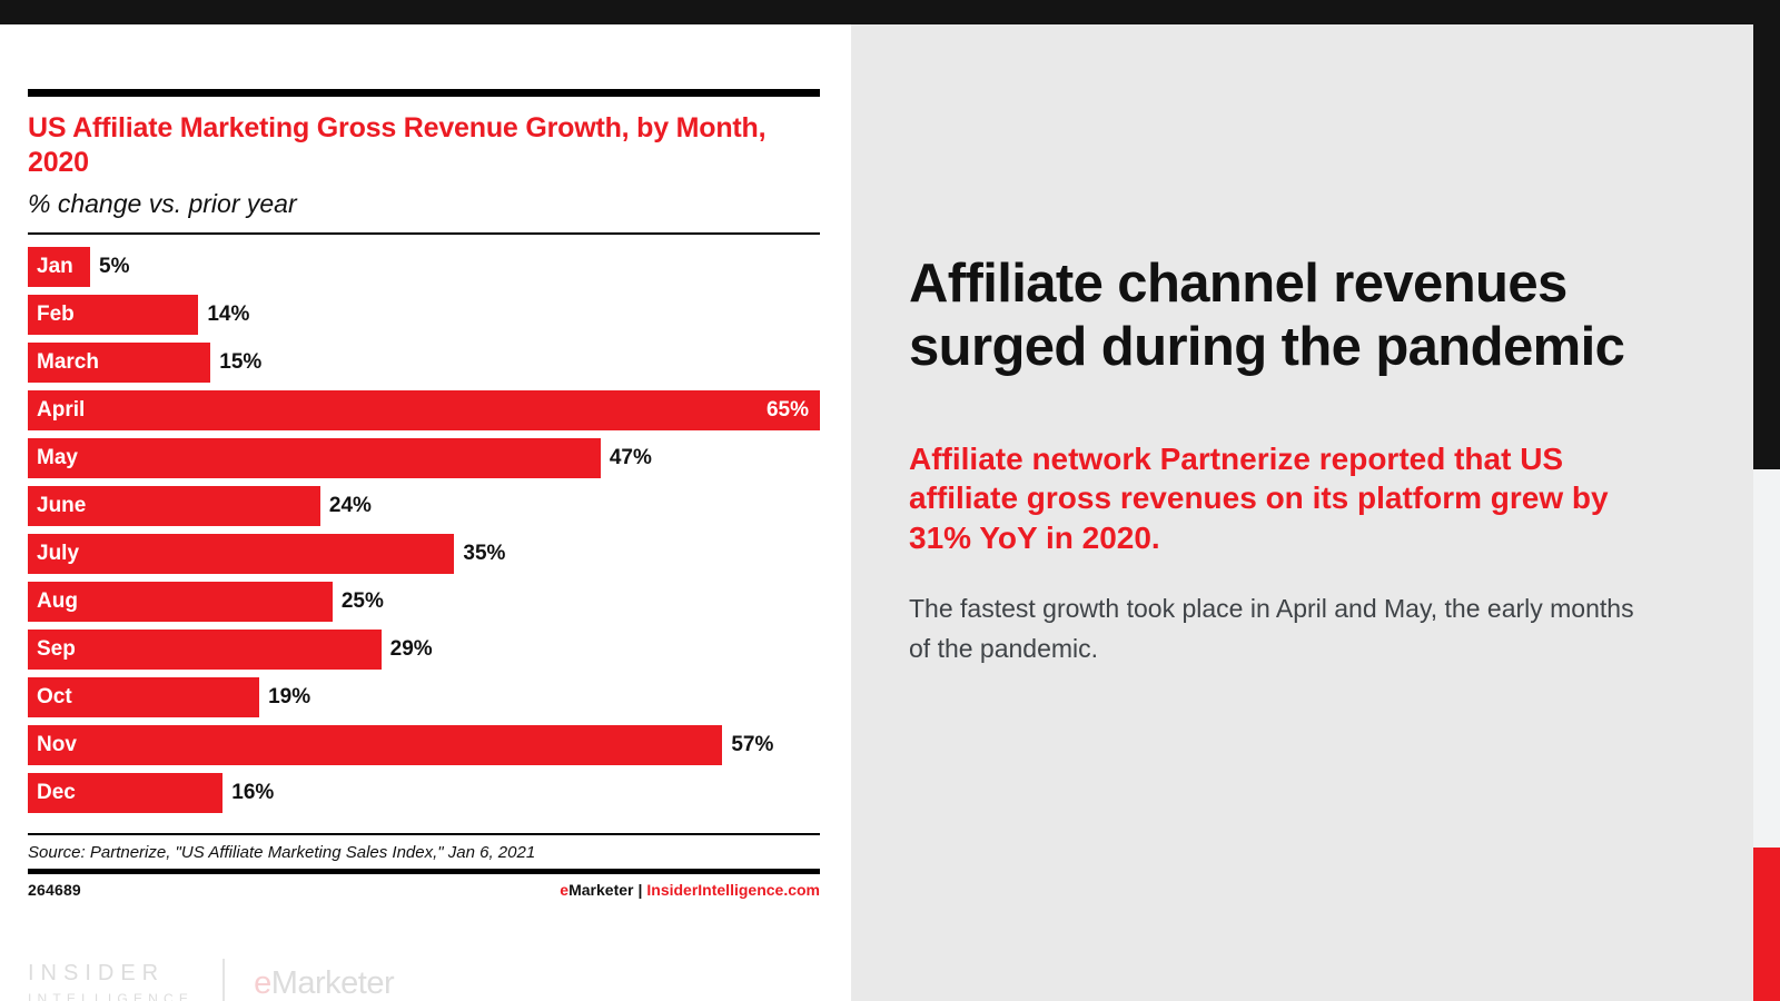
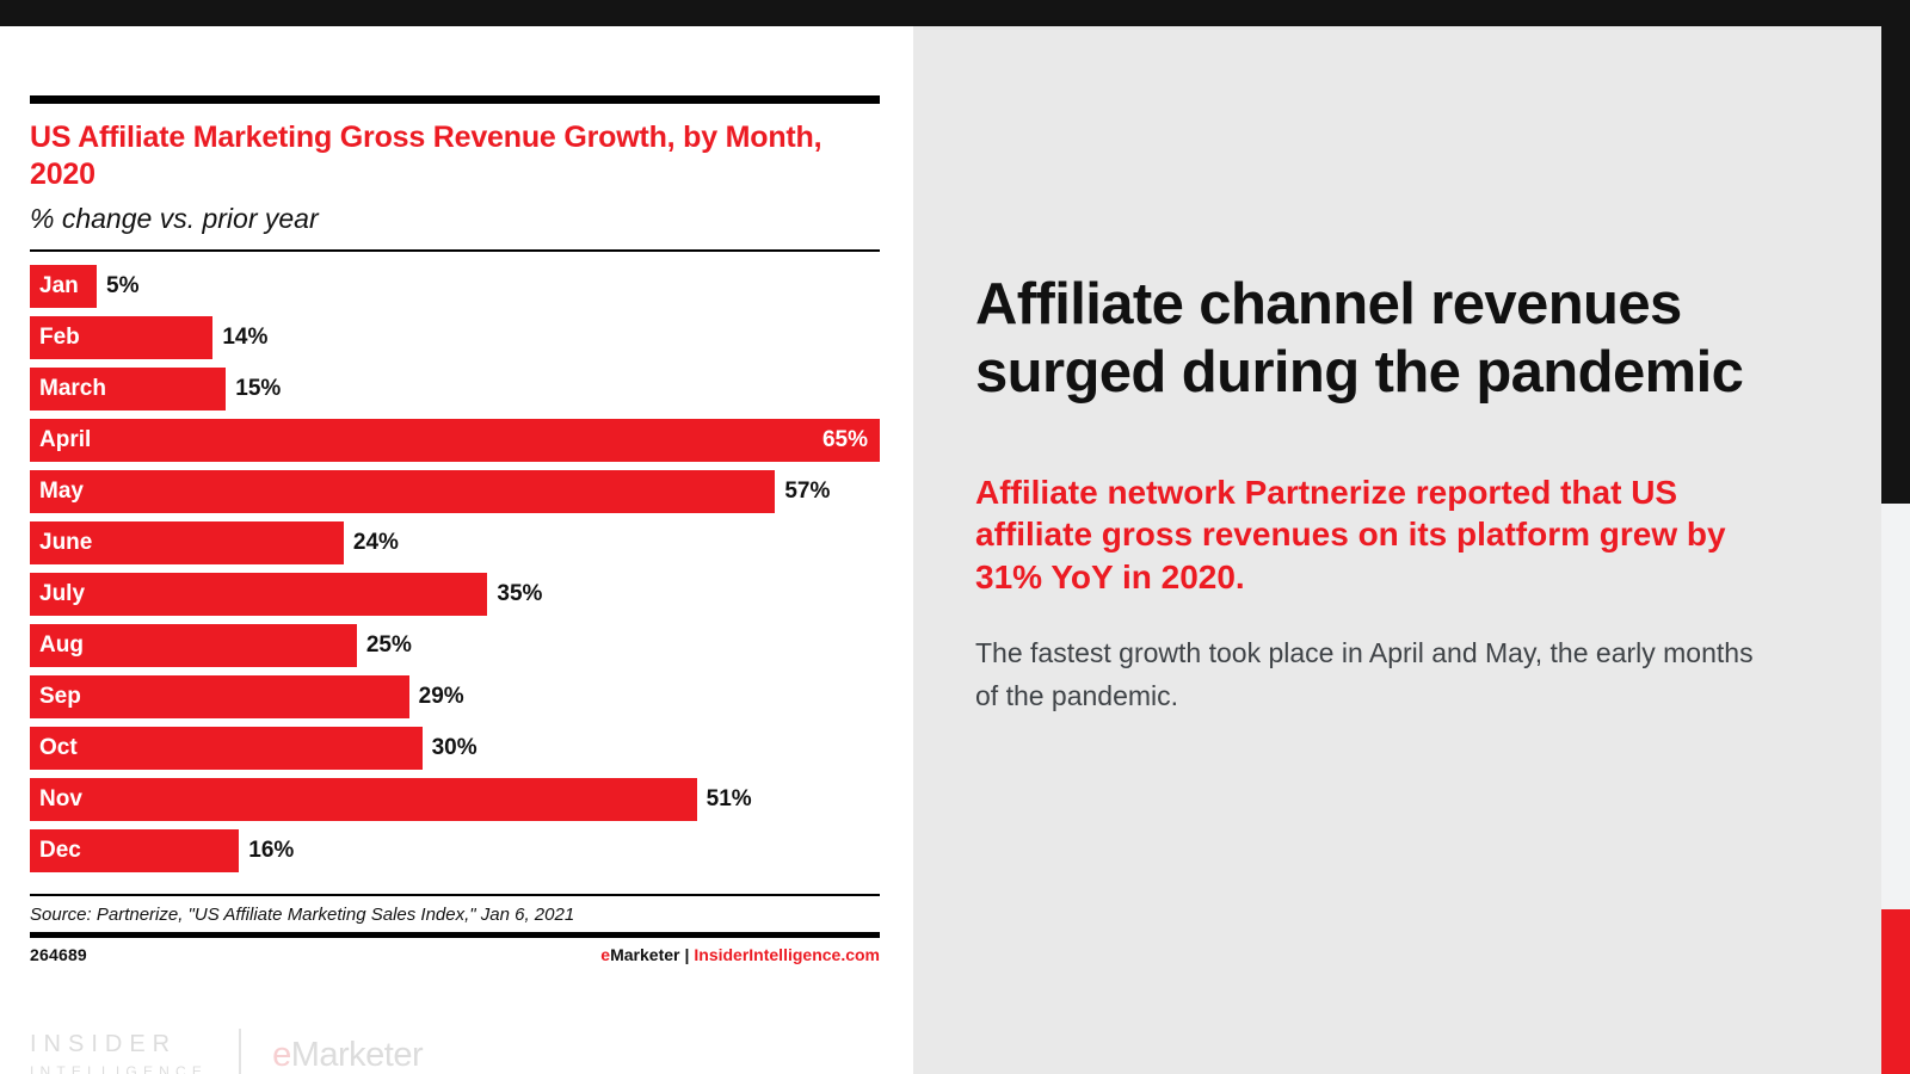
May: 47% -> 57%
Oct: 19% -> 30%
Nov: 57% -> 51%
